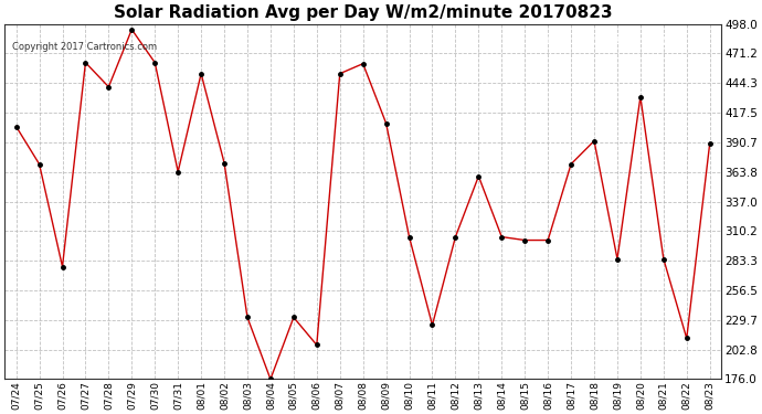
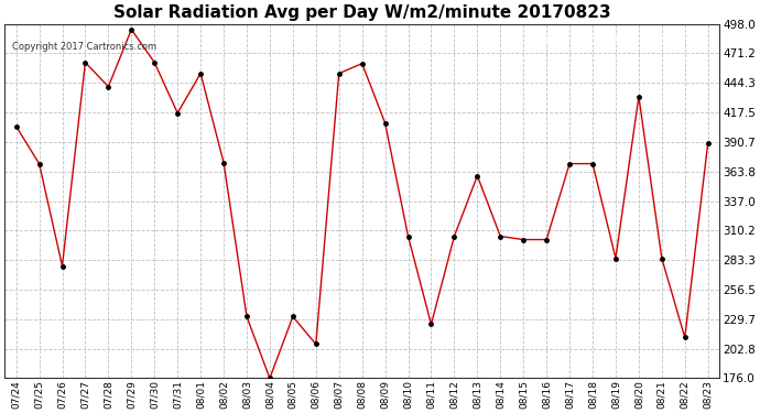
07/31: 364 -> 417
08/18: 392 -> 371
